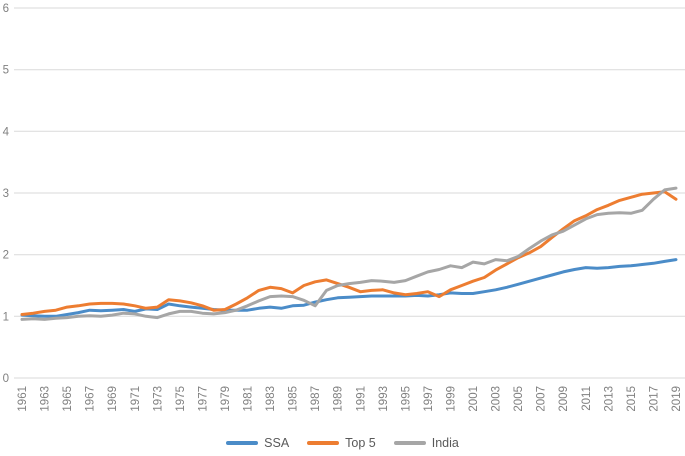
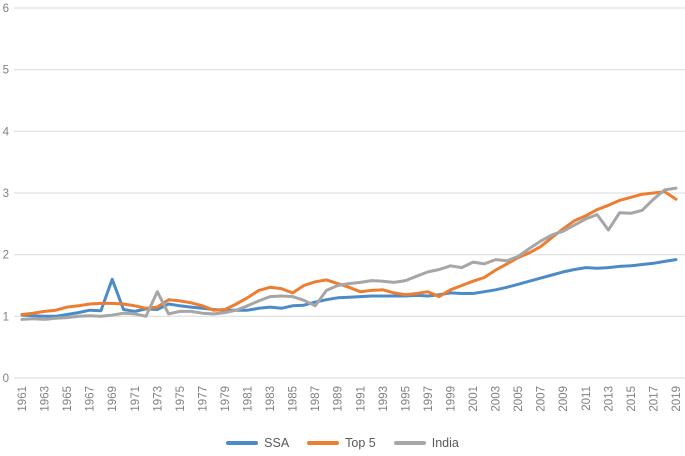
SSA/1969: 1.1 -> 1.6
India/1973: 1.0 -> 1.4
India/2013: 2.7 -> 2.4
